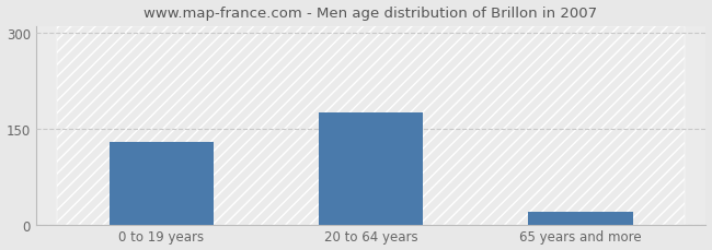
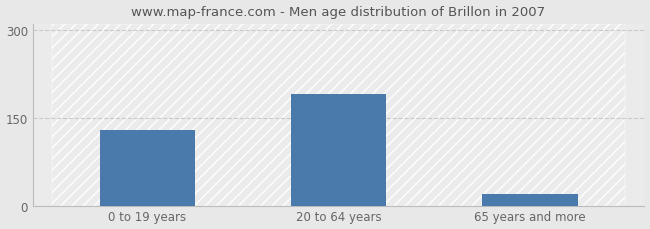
20 to 64 years: 175 -> 190
